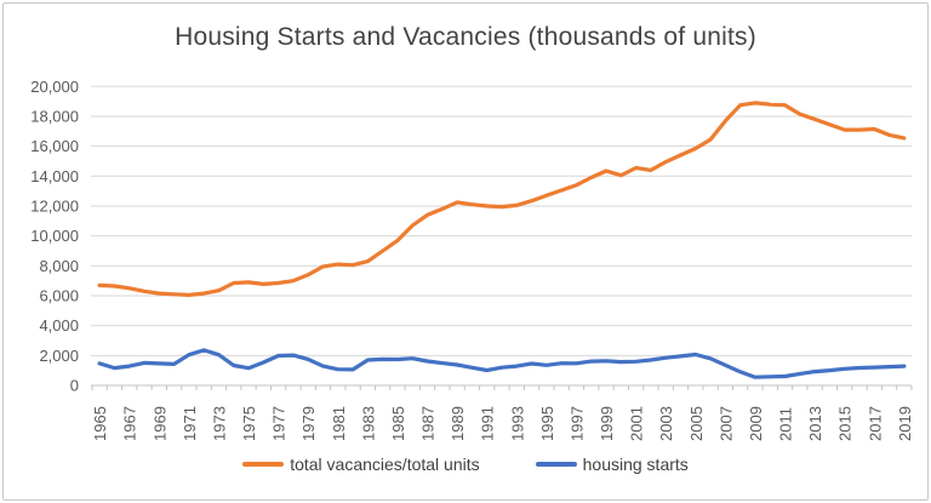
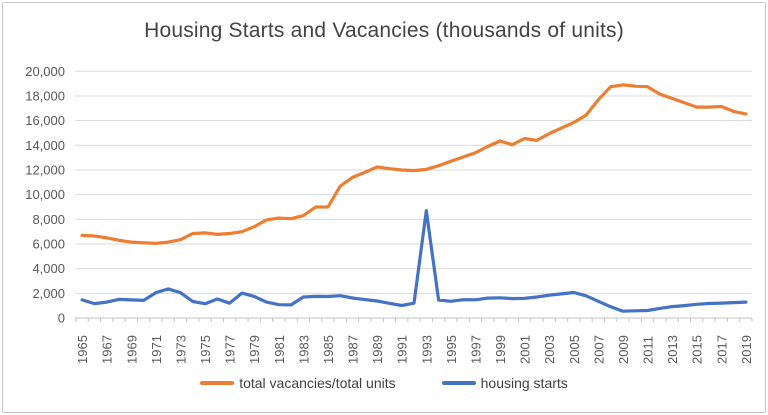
housing starts/1977: 2000 -> 1200
total vacancies/total units/1985: 9700 -> 9000
housing starts/1993: 1300 -> 8700
